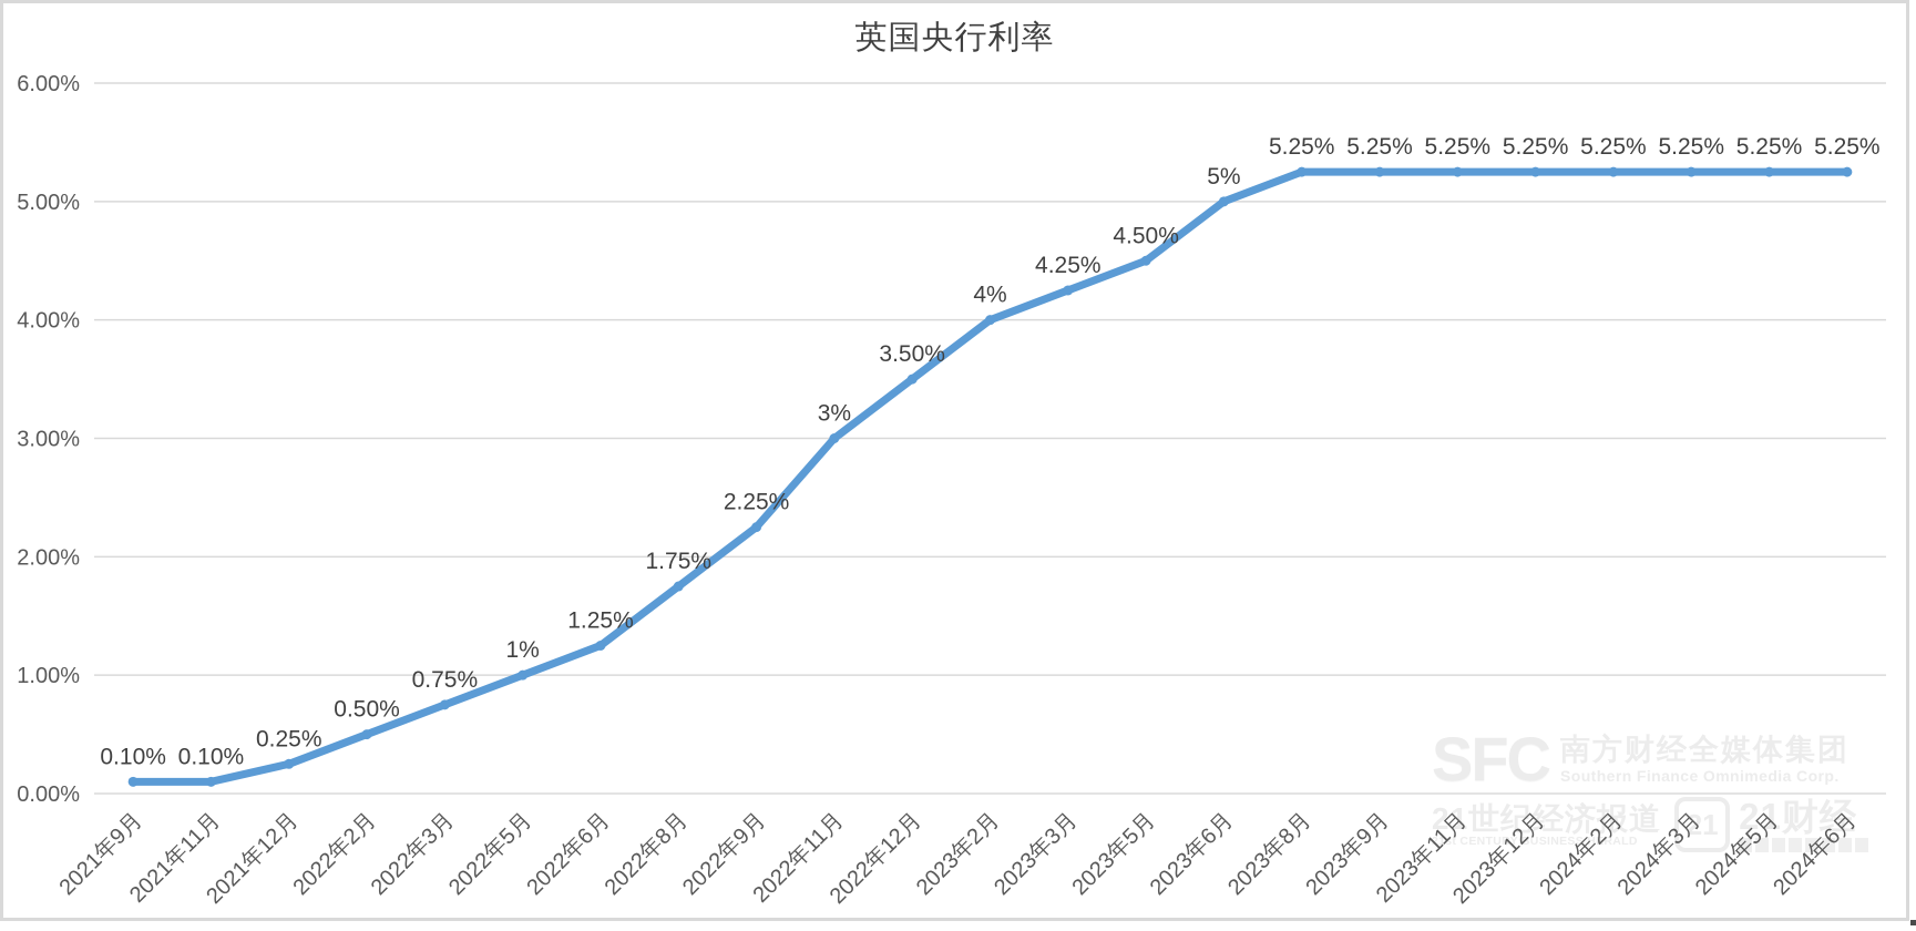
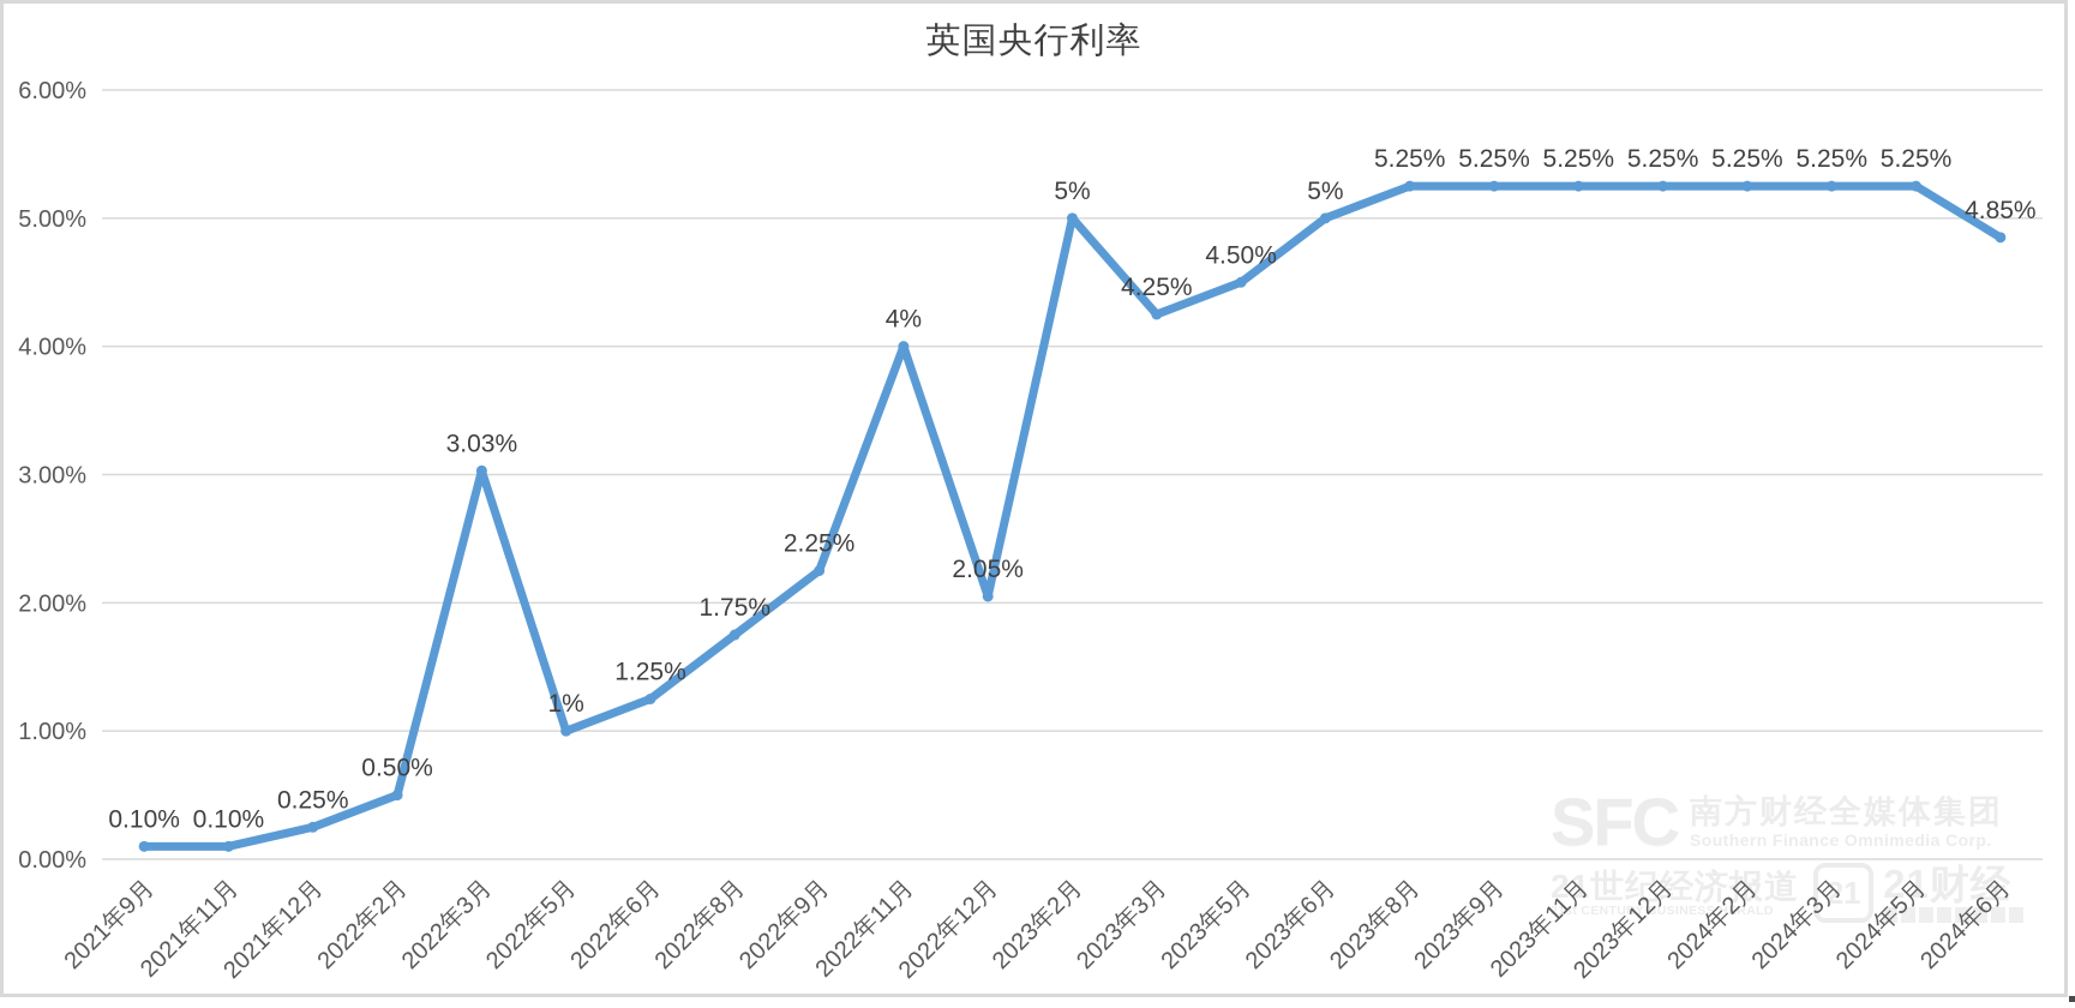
2022年3月: 0.75% -> 3.03%
2022年11月: 3% -> 4%
2022年12月: 3.50% -> 2.05%
2023年2月: 4% -> 5%
2024年6月: 5.25% -> 4.85%
